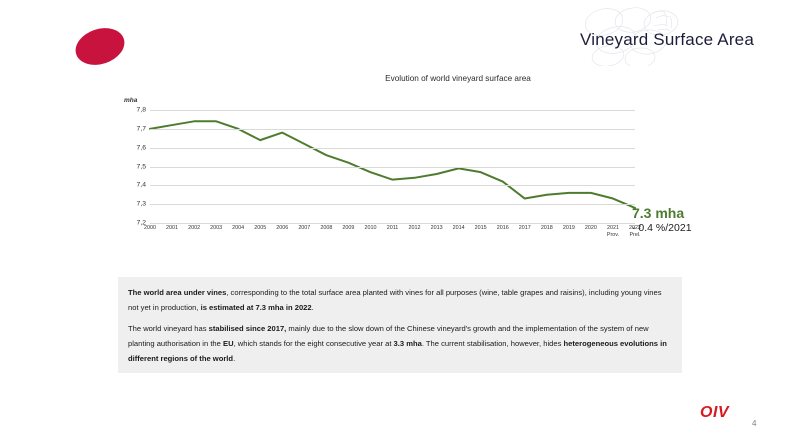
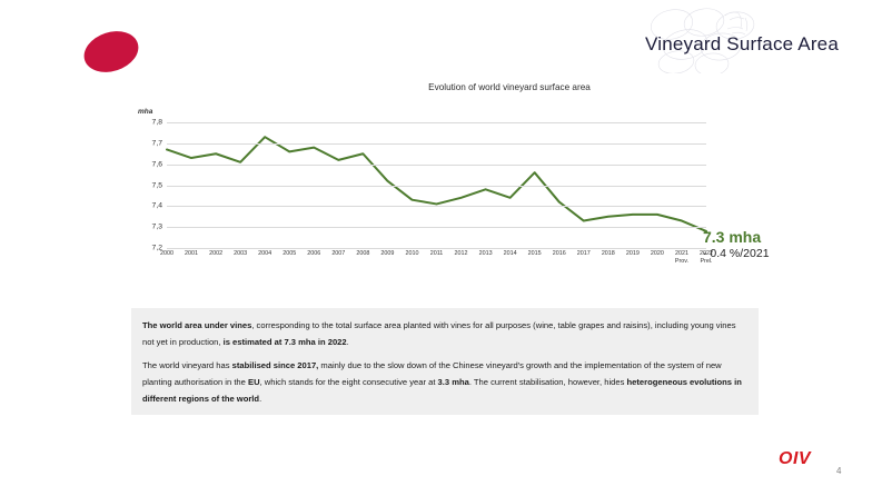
2000: 7,70 -> 7,67
2001: 7,72 -> 7,63
2002: 7,74 -> 7,65
2003: 7,74 -> 7,61
2004: 7,70 -> 7,73
2005: 7,64 -> 7,66
2008: 7,56 -> 7,65
2010: 7,47 -> 7,43
2011: 7,43 -> 7,41
2013: 7,46 -> 7,48
2014: 7,49 -> 7,44
2015: 7,47 -> 7,56
